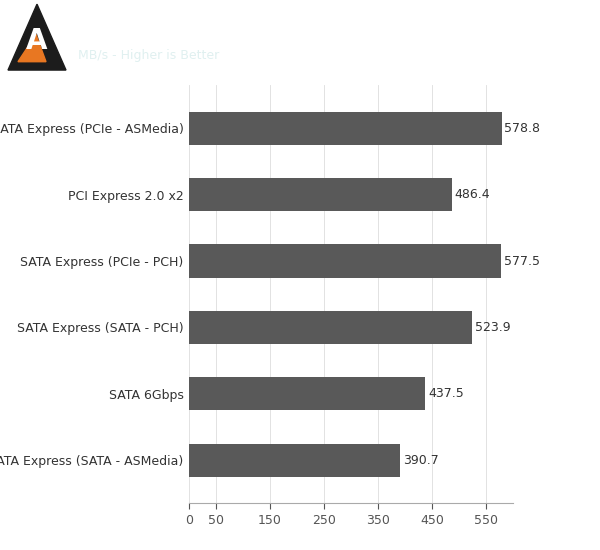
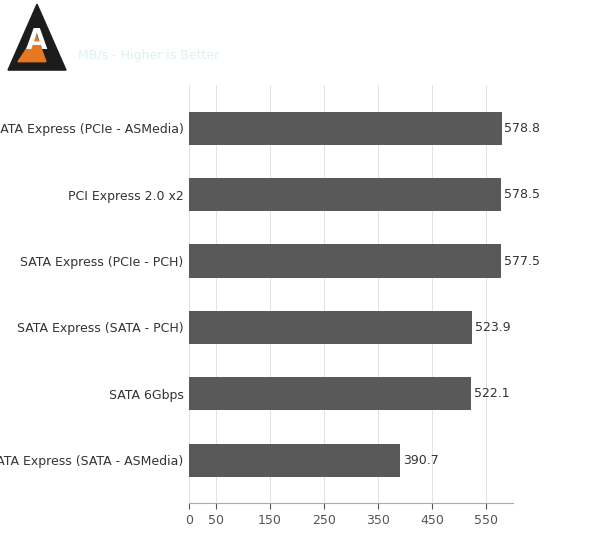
PCI Express 2.0 x2: 486.4 -> 578.5
SATA 6Gbps: 437.5 -> 522.1
